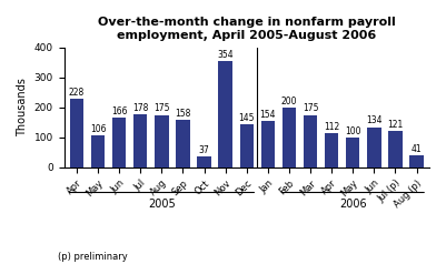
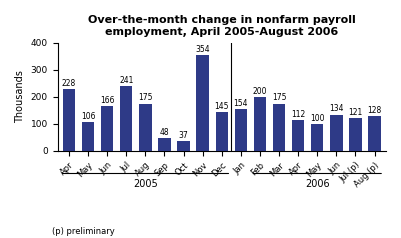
Jul: 178 -> 241
Sep: 158 -> 48
Aug (p): 41 -> 128
